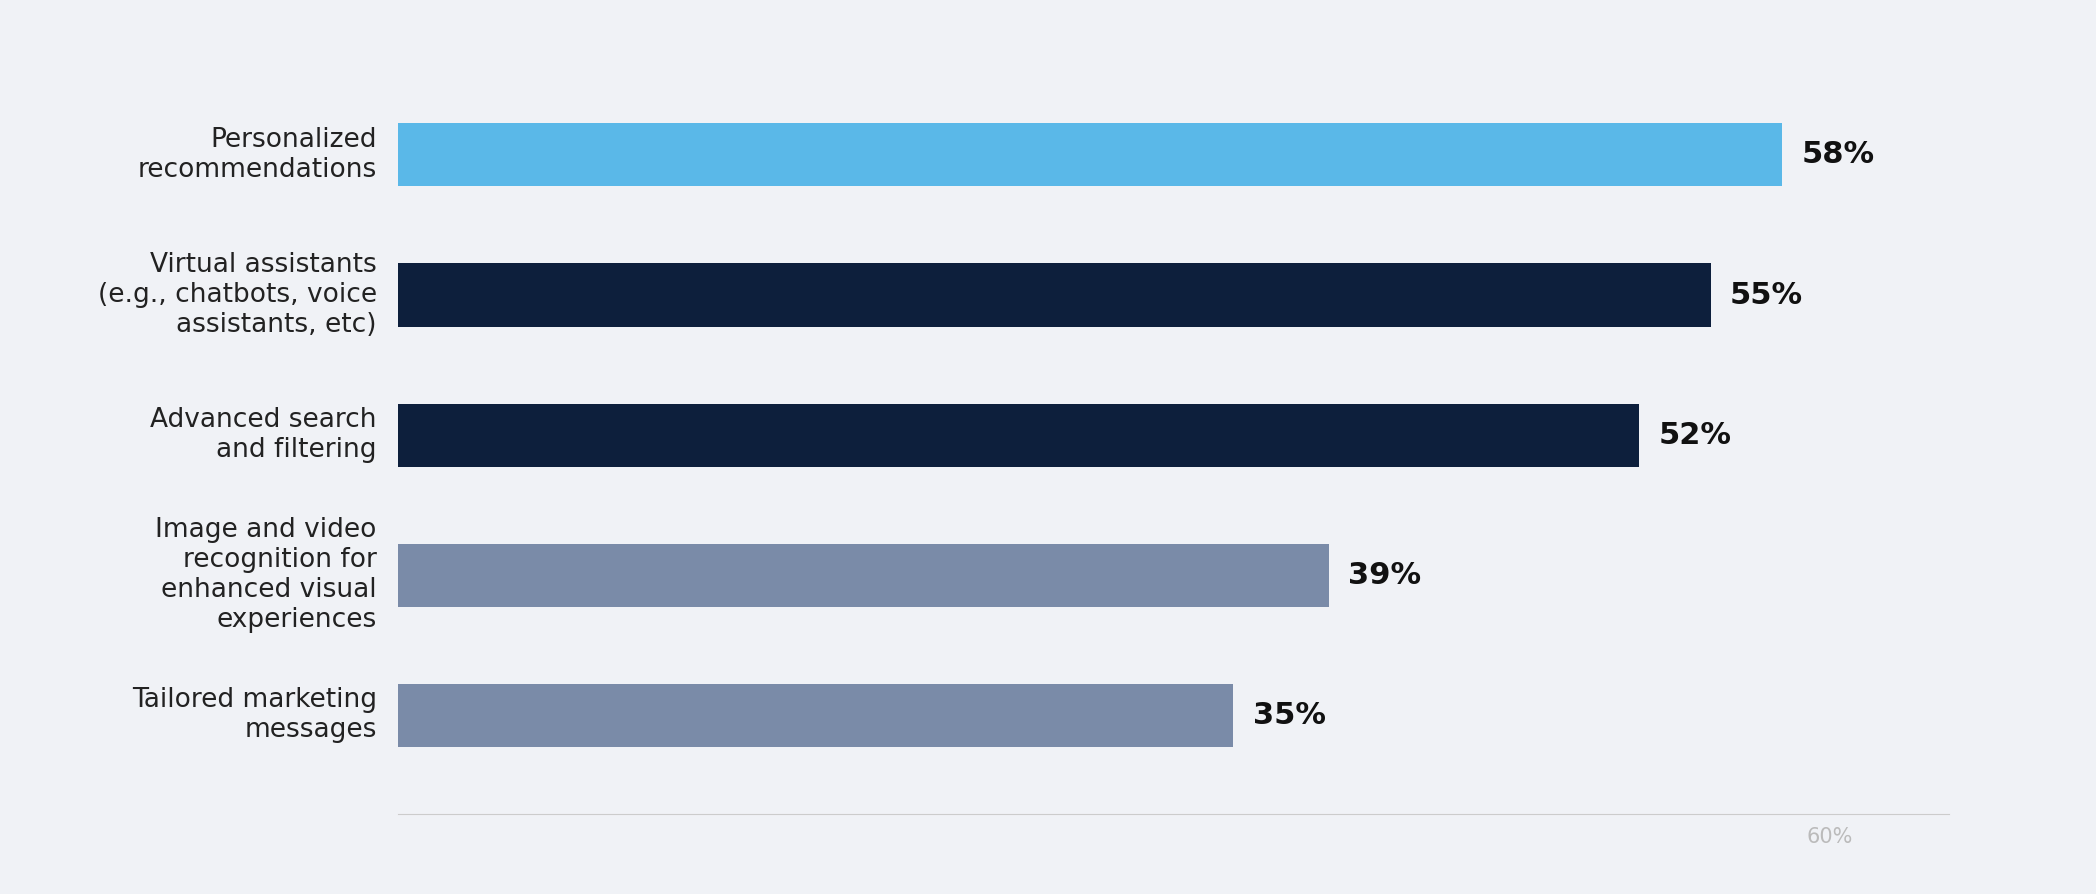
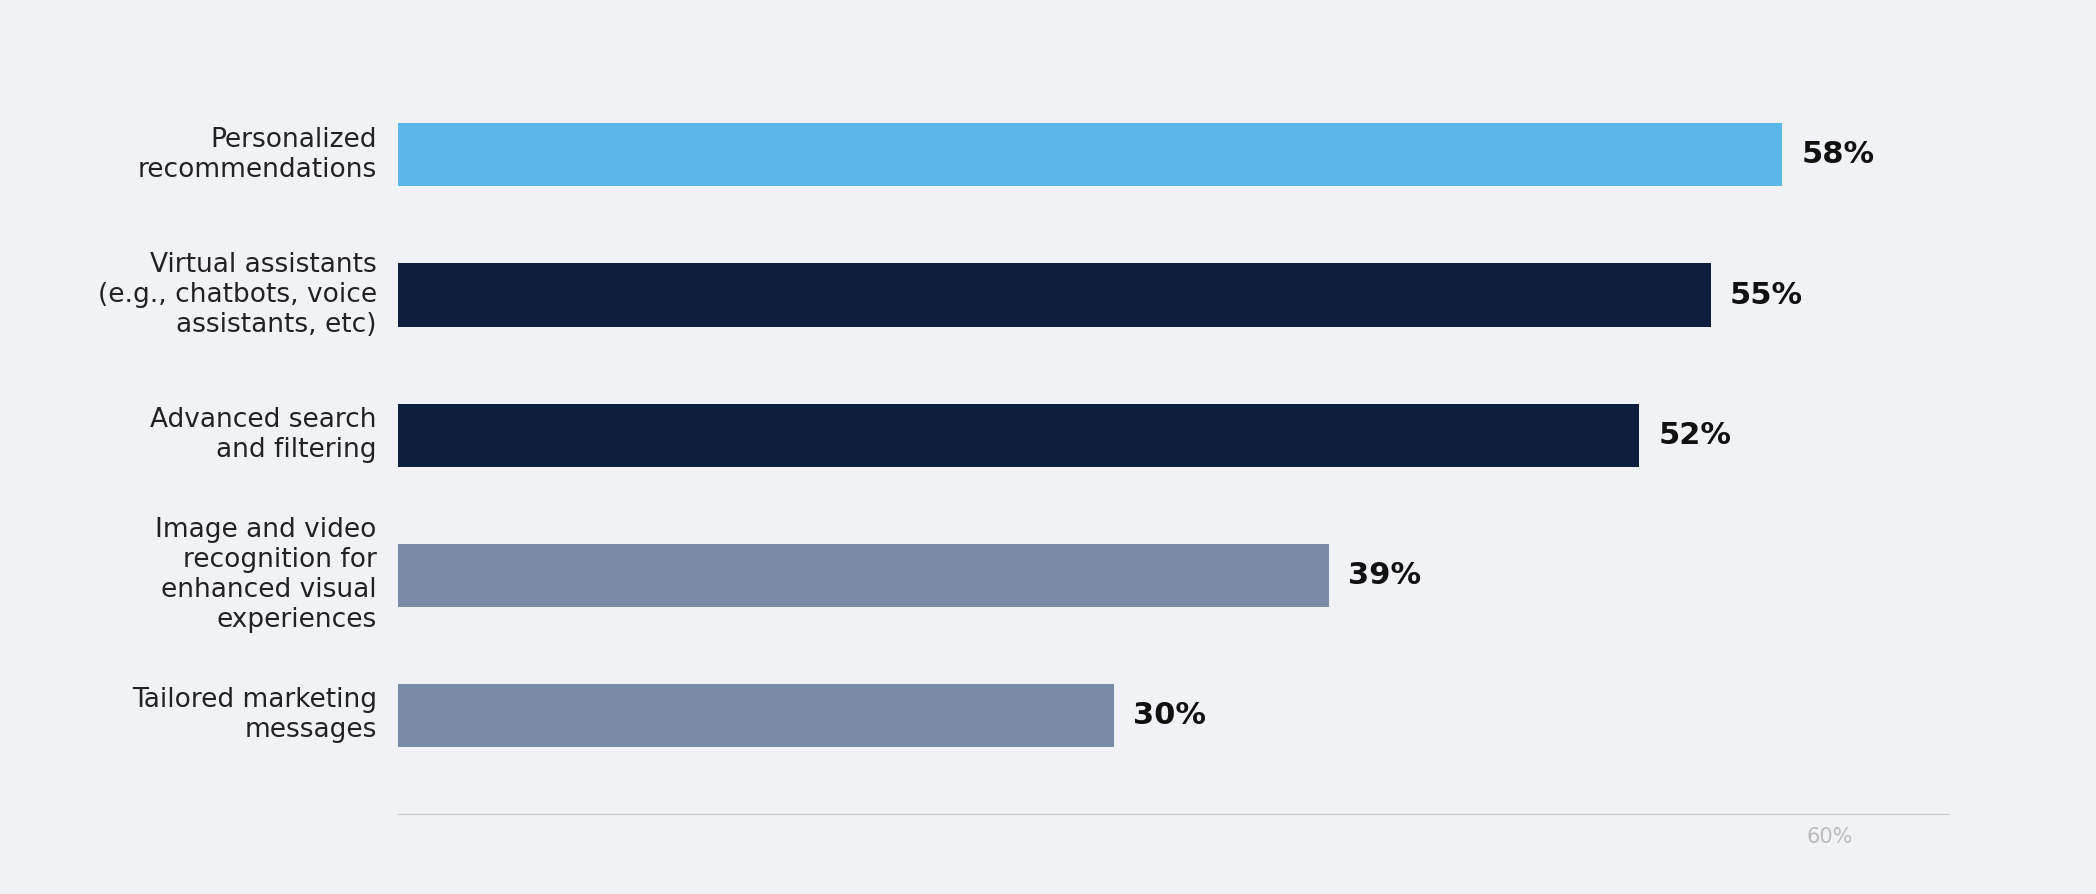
Tailored marketing messages: 35% -> 30%
